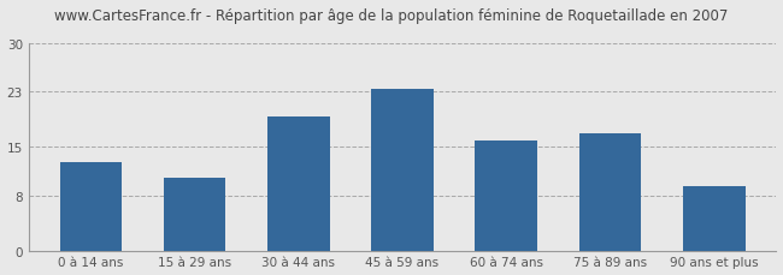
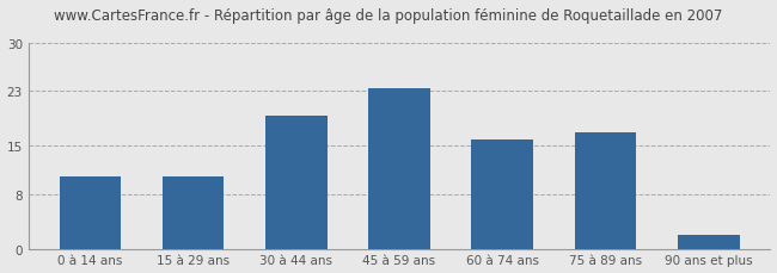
0 à 14 ans: 12.8 -> 10.5
90 ans et plus: 9.4 -> 2.0
